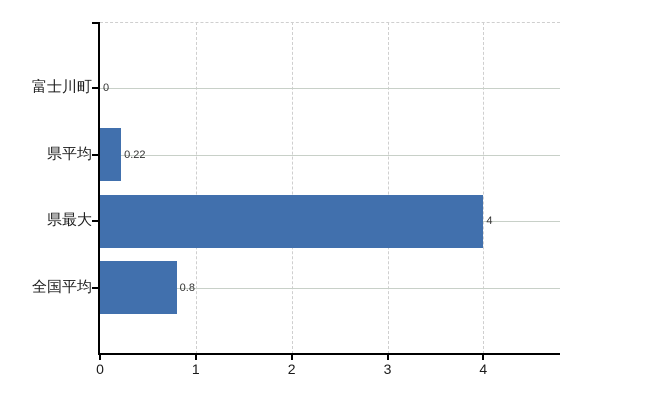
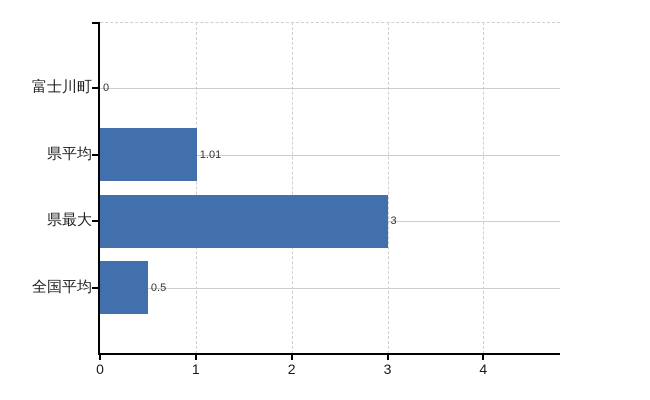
県平均: 0.22 -> 1.01
県最大: 4 -> 3
全国平均: 0.8 -> 0.5
